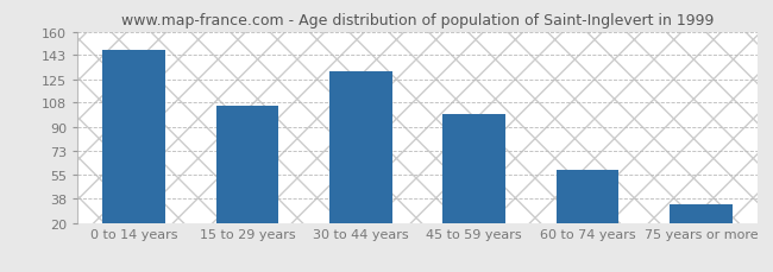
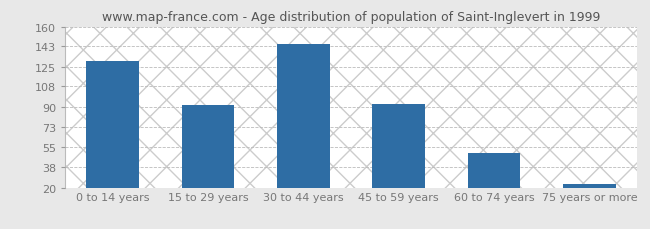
0 to 14 years: 147 -> 130
15 to 29 years: 106 -> 92
30 to 44 years: 131 -> 145
45 to 59 years: 100 -> 93
60 to 74 years: 59 -> 50
75 years or more: 34 -> 23
